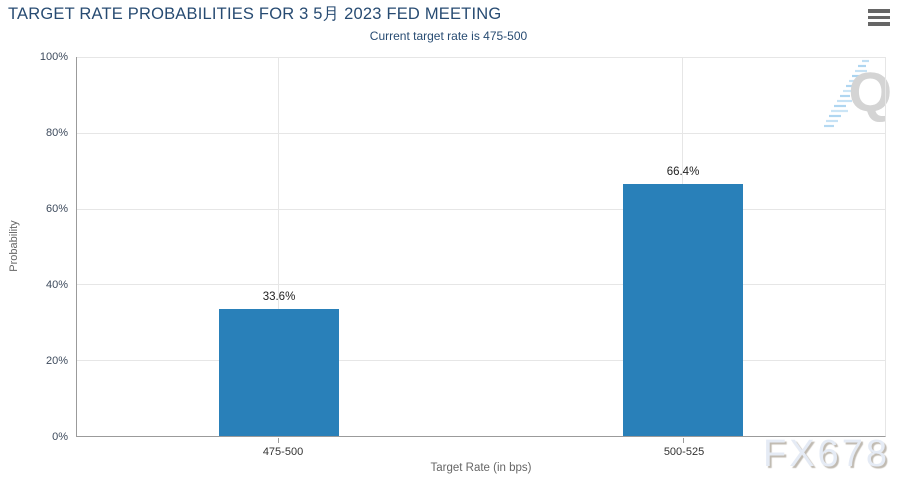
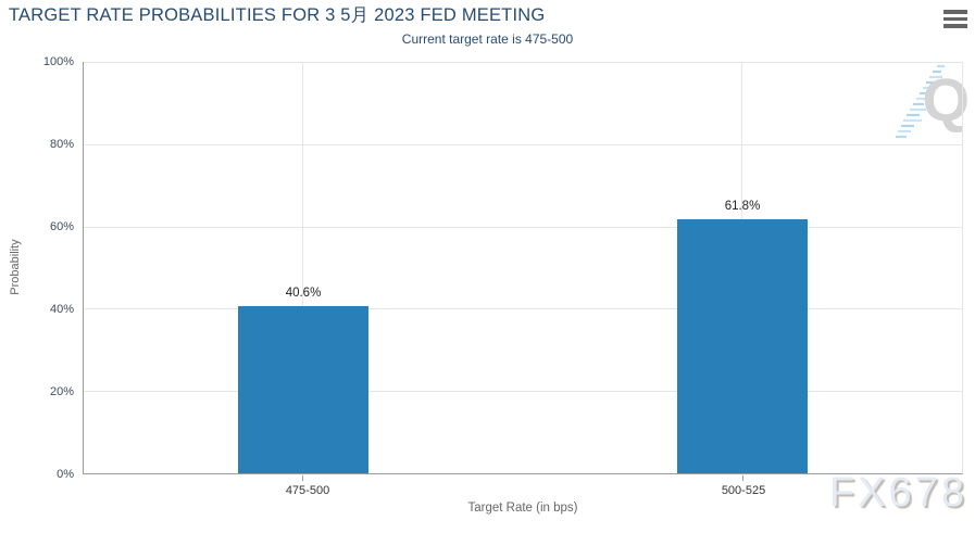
475-500: 33.6% -> 40.6%
500-525: 66.4% -> 61.8%
